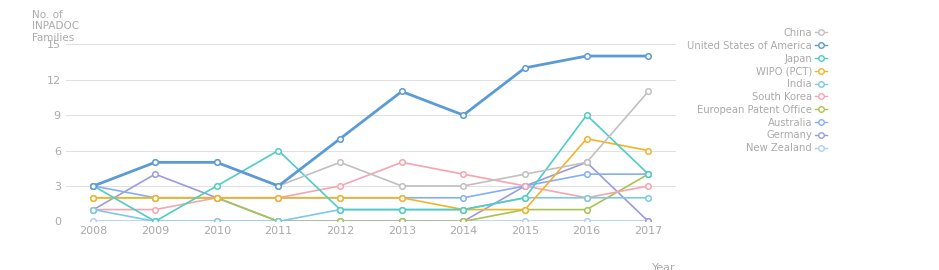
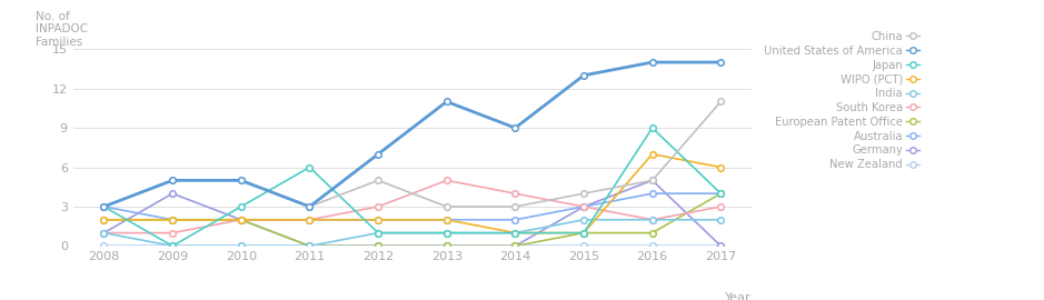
Japan/2015: 2 -> 1
